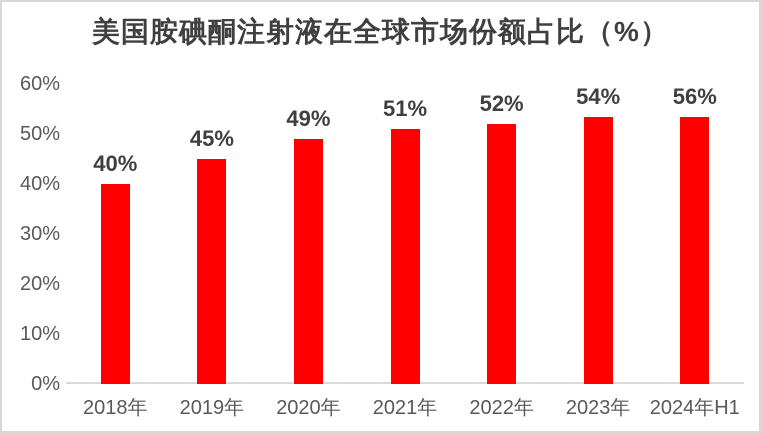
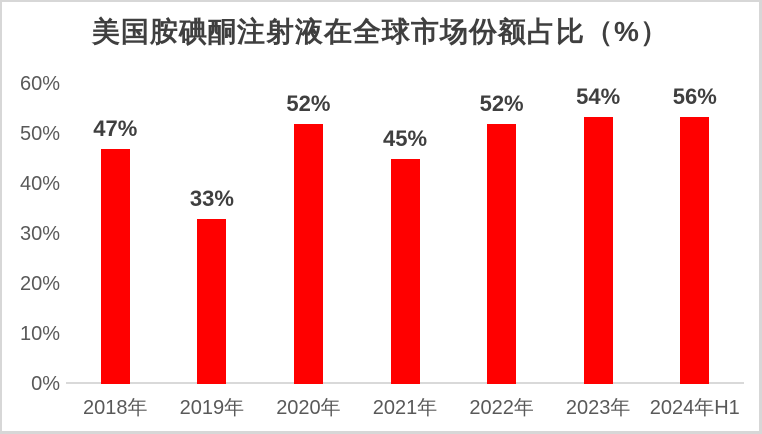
2018年: 40% -> 47%
2019年: 45% -> 33%
2020年: 49% -> 52%
2021年: 51% -> 45%
